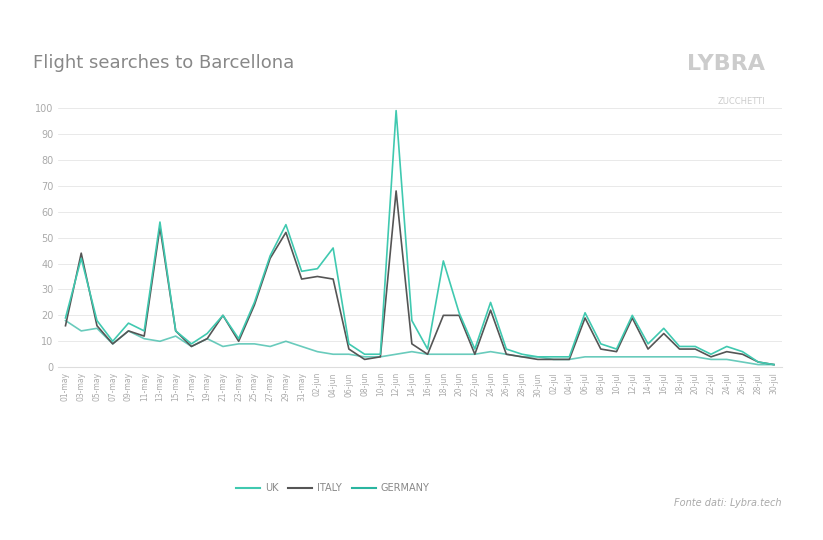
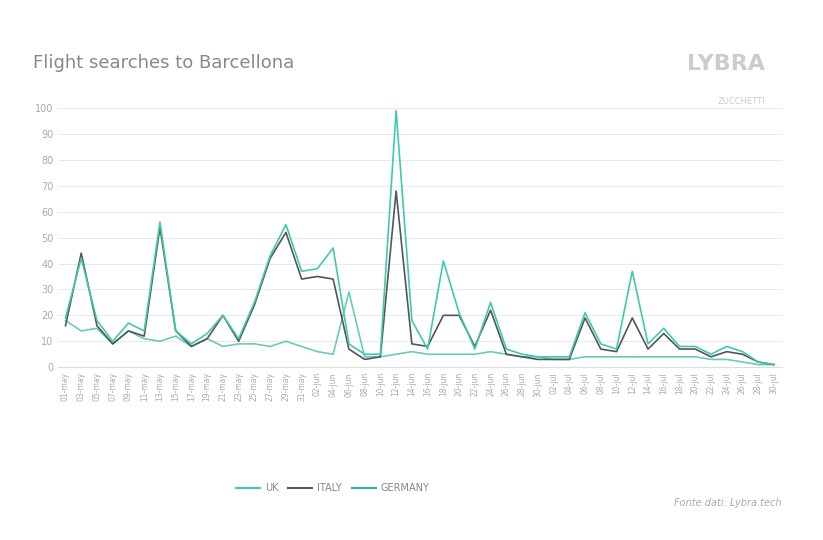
GERMANY/06-jun: 5 -> 29
ITALY/16-jun: 5 -> 8
ITALY/22-jun: 5 -> 8
UK/12-jul: 20 -> 37
